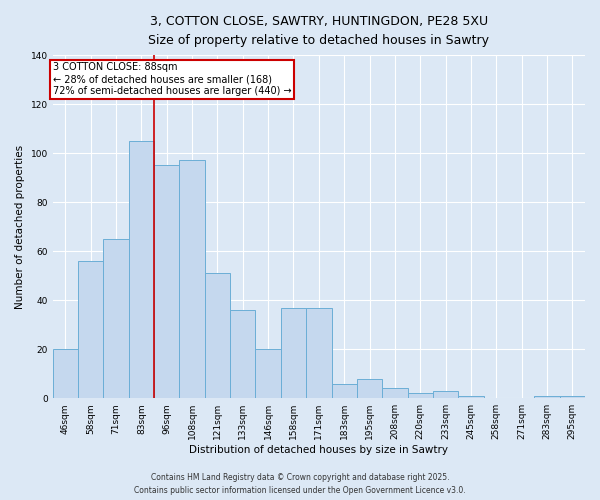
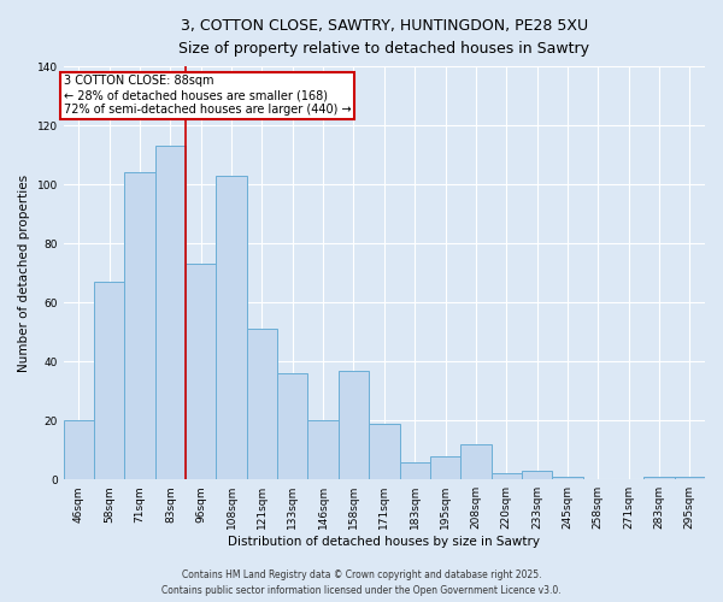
58sqm: 56 -> 67
71sqm: 65 -> 104
83sqm: 105 -> 113
96sqm: 95 -> 73
108sqm: 97 -> 103
171sqm: 37 -> 19
208sqm: 4 -> 12
